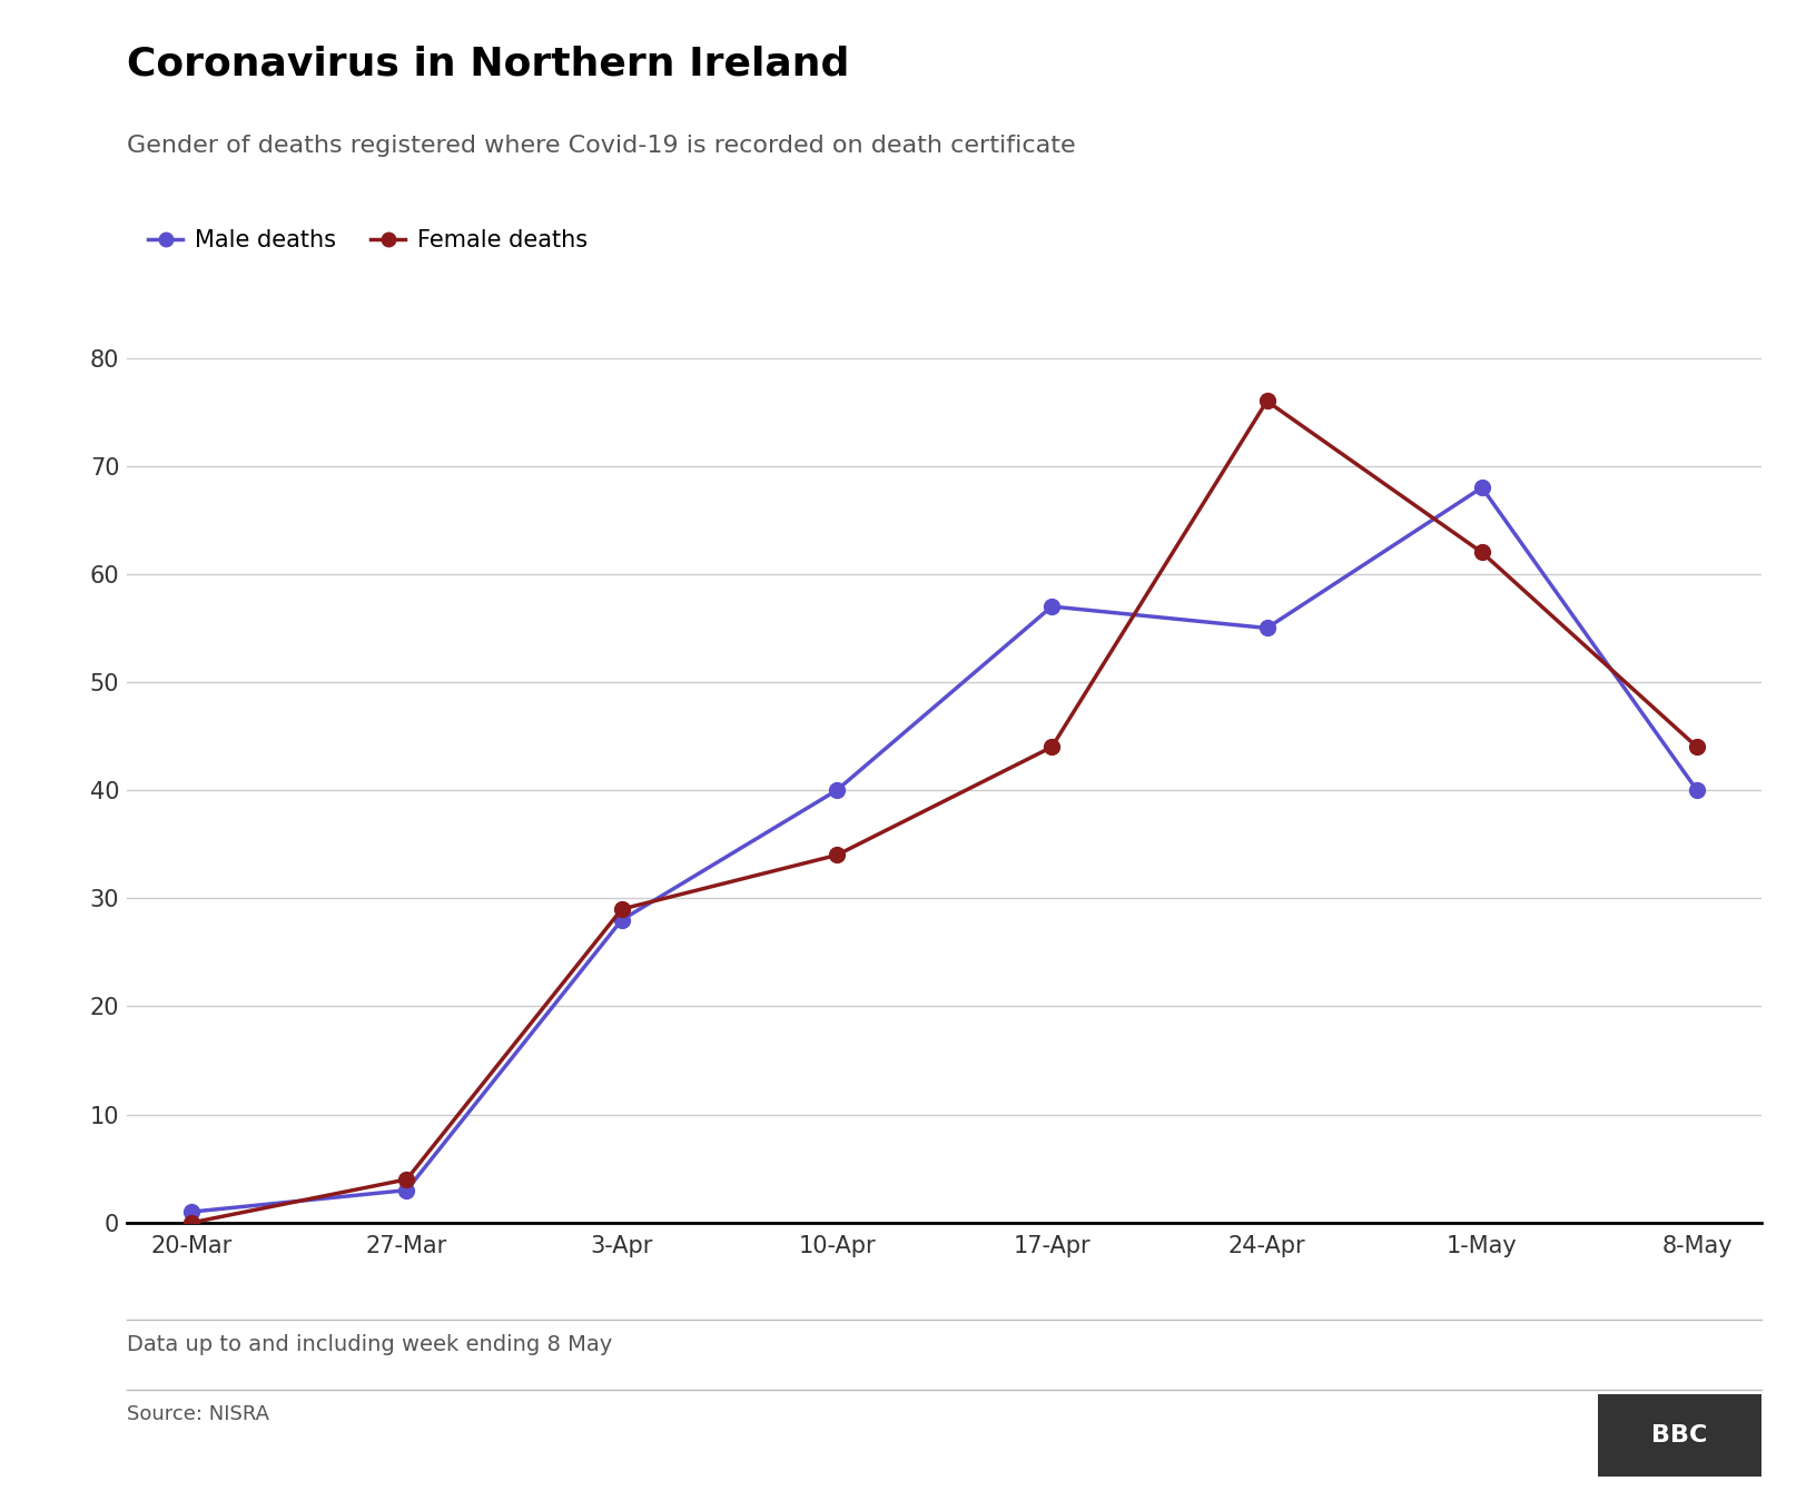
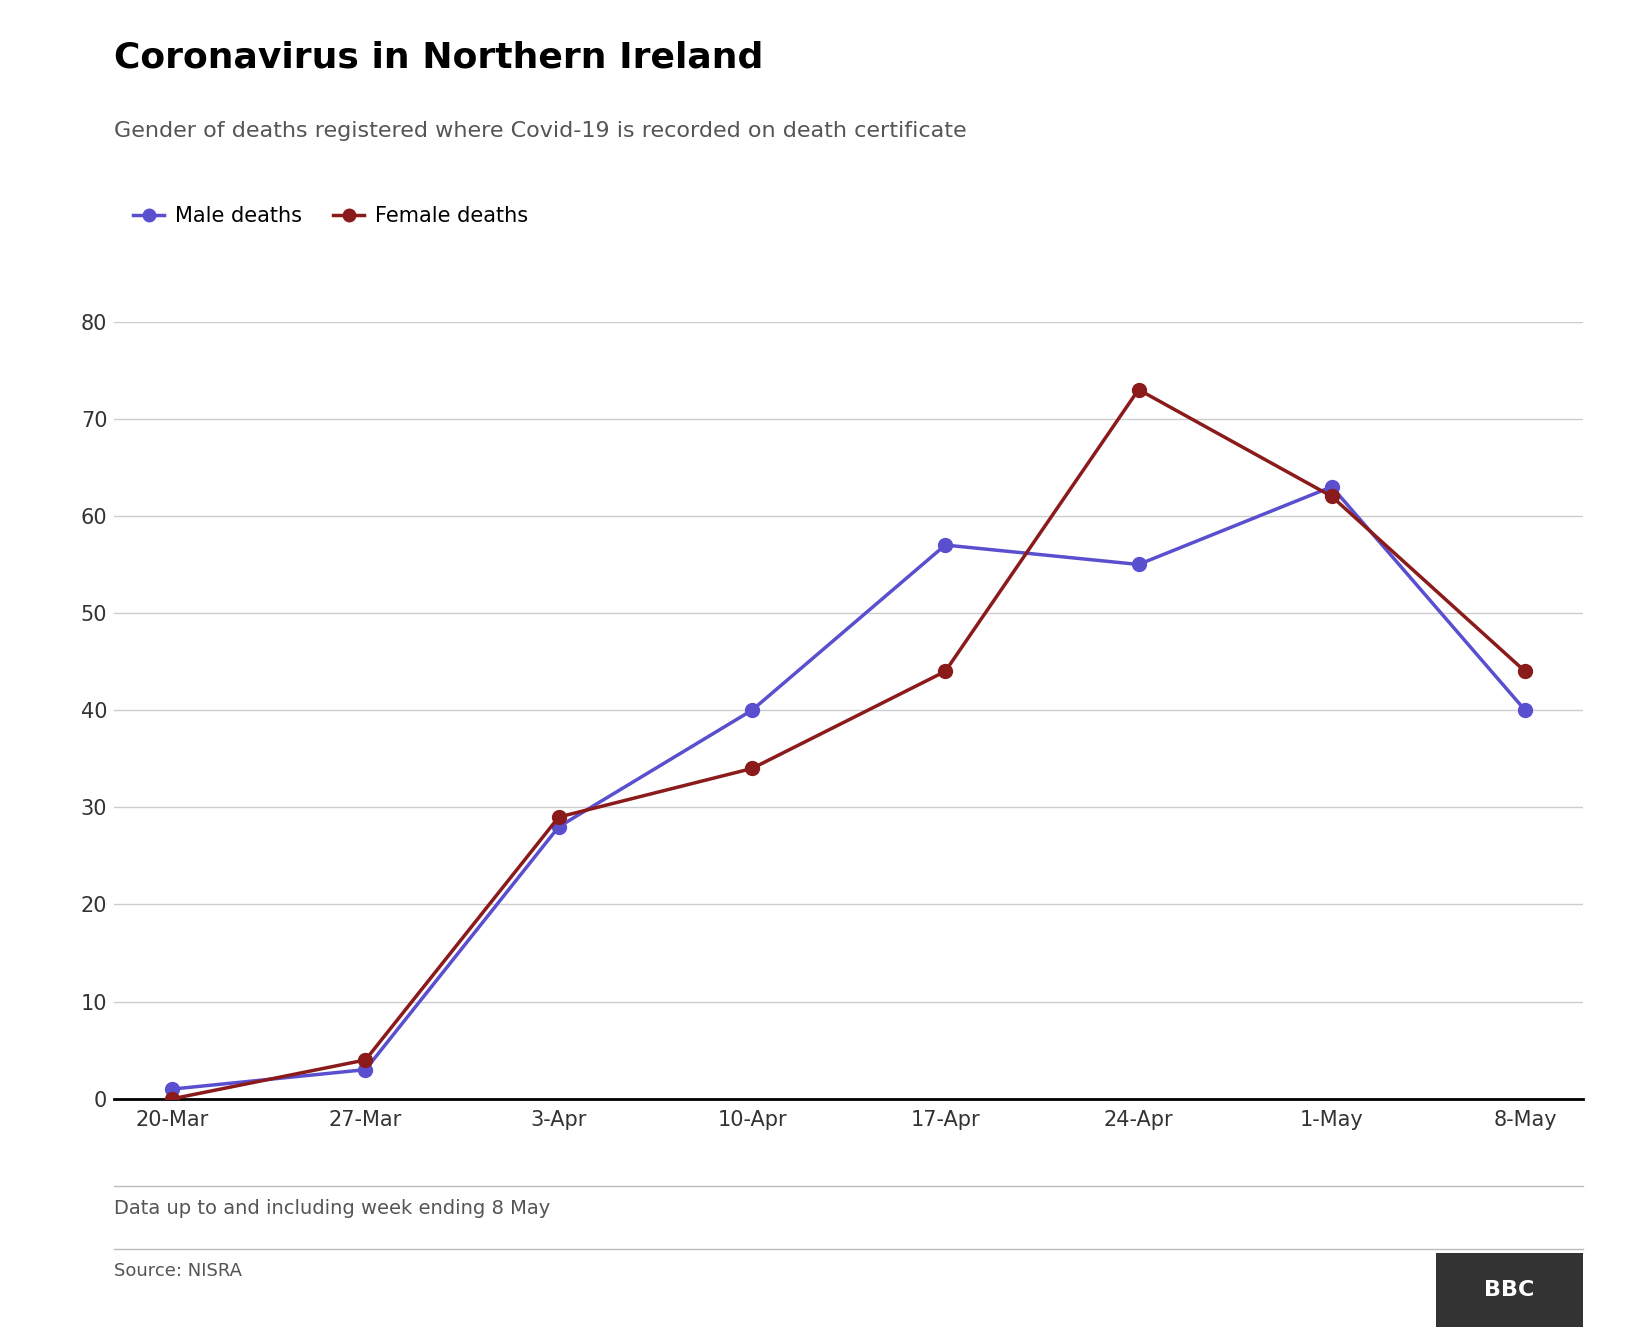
Female deaths/24-Apr: 76 -> 73
Male deaths/1-May: 68 -> 63
